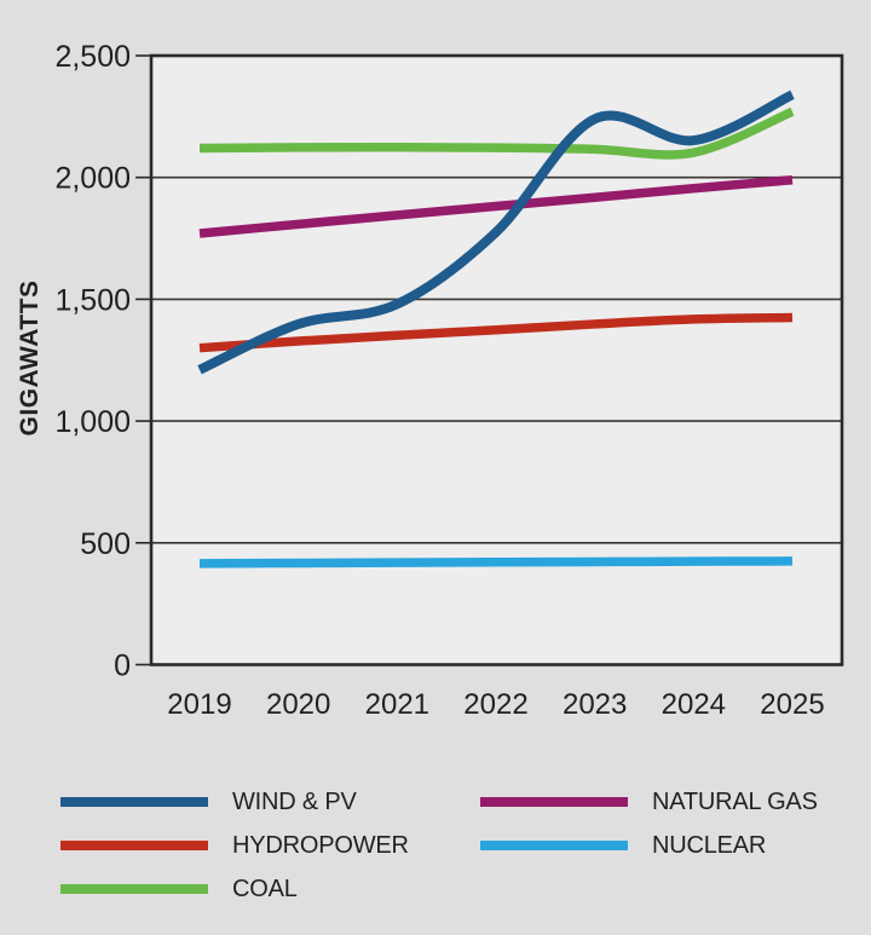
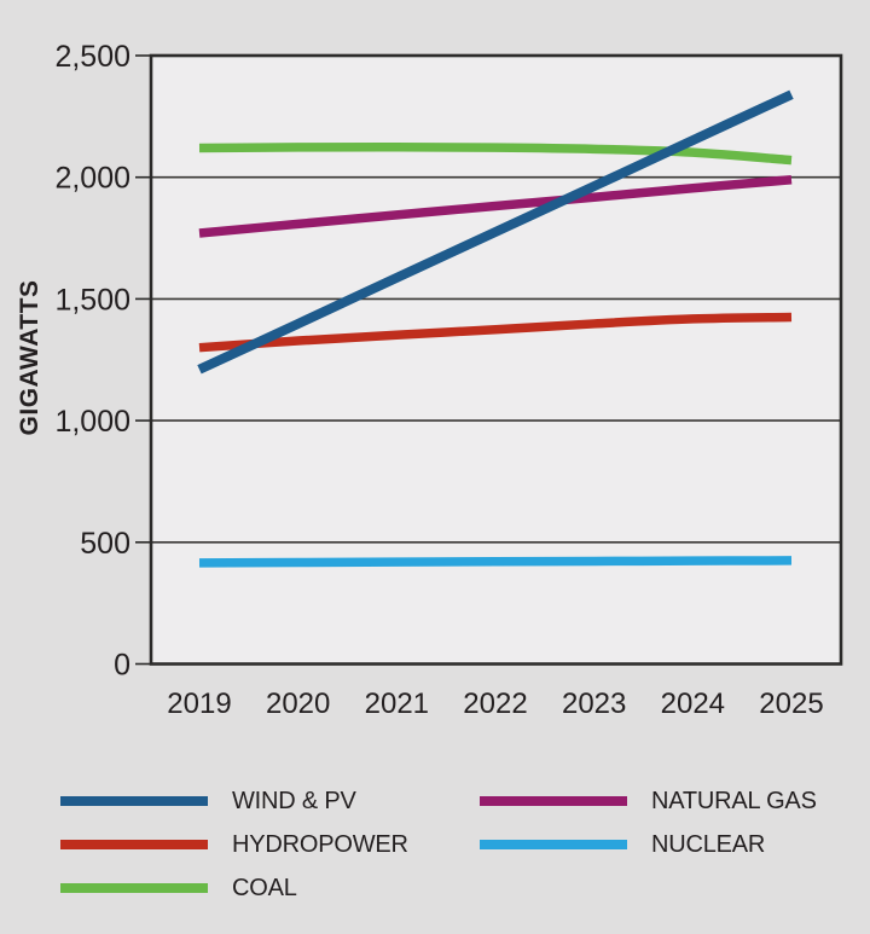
WIND & PV/2021: 1480 -> 1590
WIND & PV/2023: 2240 -> 1960
COAL/2025: 2270 -> 2070
